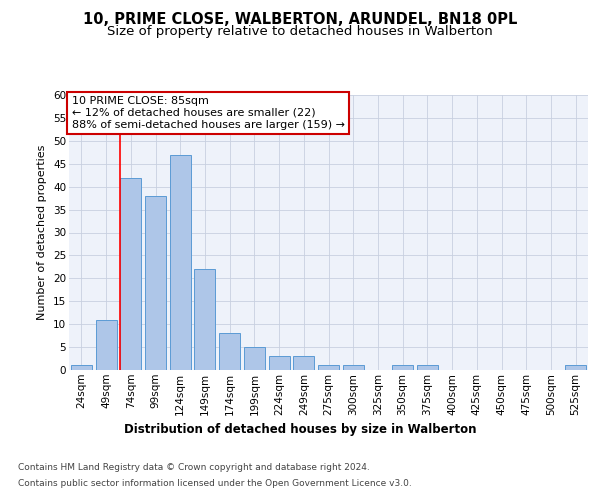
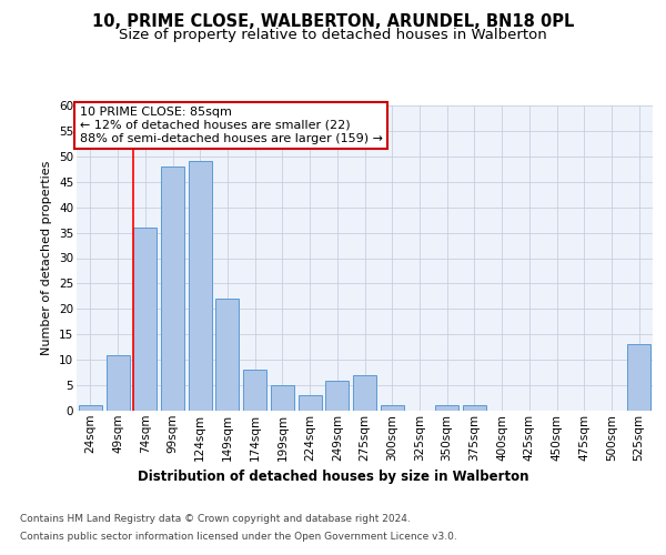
74sqm: 42 -> 36
99sqm: 38 -> 48
124sqm: 47 -> 49
249sqm: 3 -> 6
275sqm: 1 -> 7
525sqm: 1 -> 13
